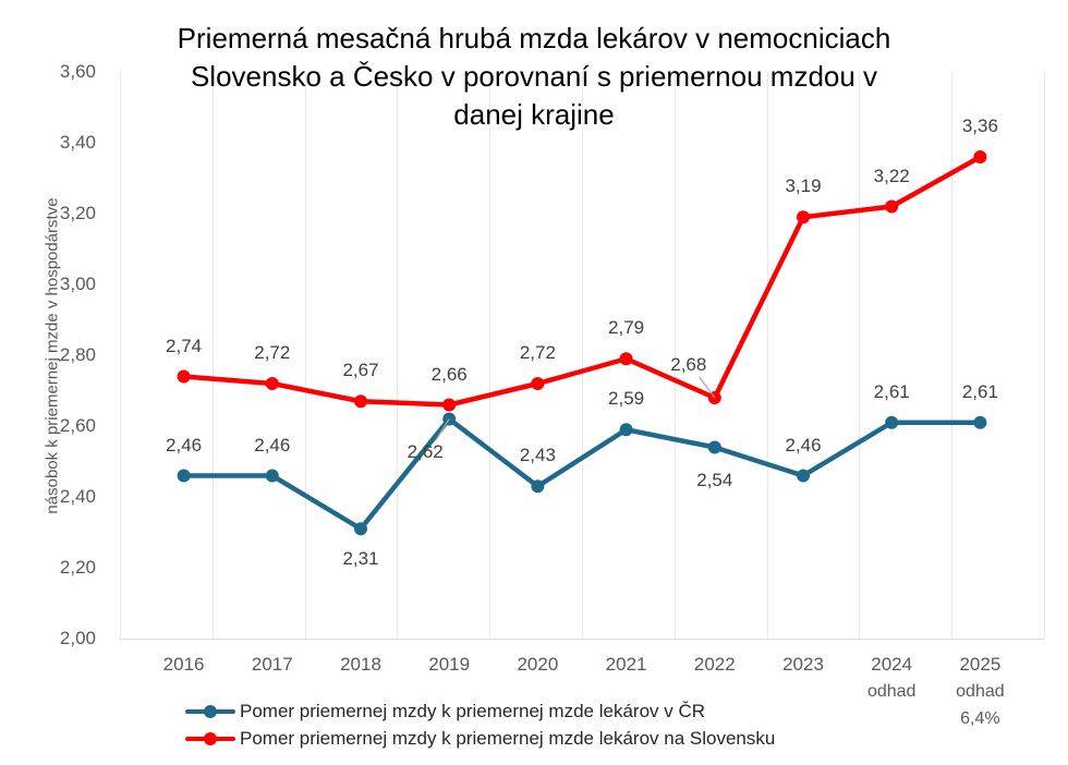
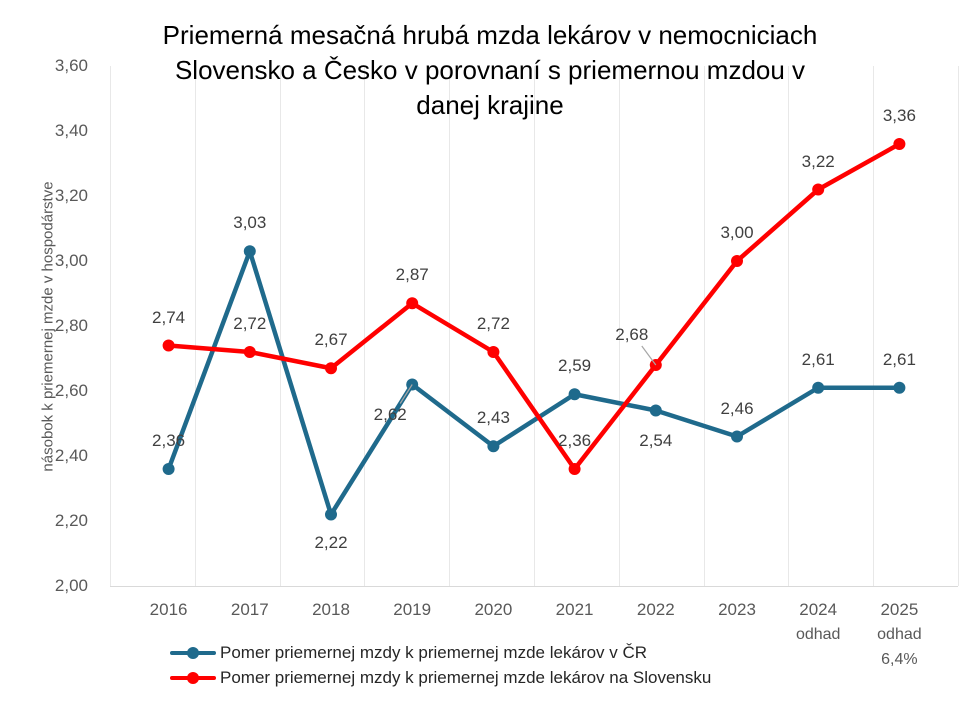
Pomer priemernej mzdy k priemernej mzde lekárov v ČR/2016: 2,46 -> 2,36
Pomer priemernej mzdy k priemernej mzde lekárov v ČR/2017: 2,46 -> 3,03
Pomer priemernej mzdy k priemernej mzde lekárov v ČR/2018: 2,31 -> 2,22
Pomer priemernej mzdy k priemernej mzde lekárov na Slovensku/2019: 2,66 -> 2,87
Pomer priemernej mzdy k priemernej mzde lekárov na Slovensku/2021: 2,79 -> 2,36
Pomer priemernej mzdy k priemernej mzde lekárov na Slovensku/2023: 3,19 -> 3,00
